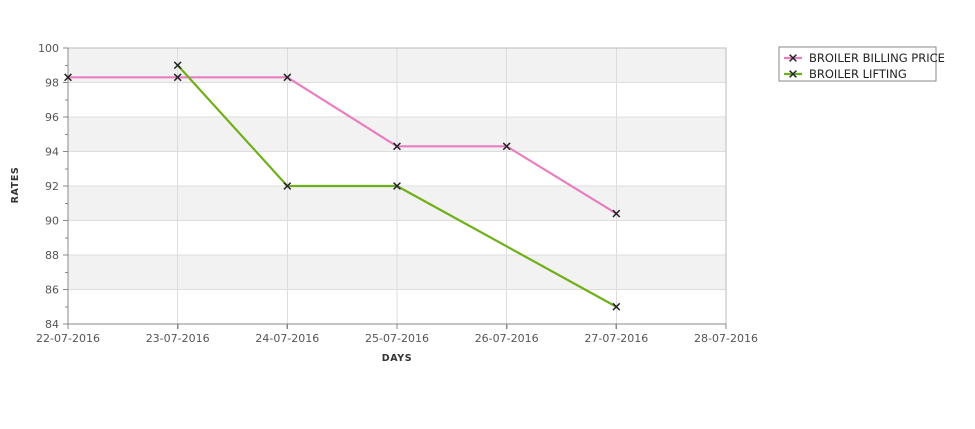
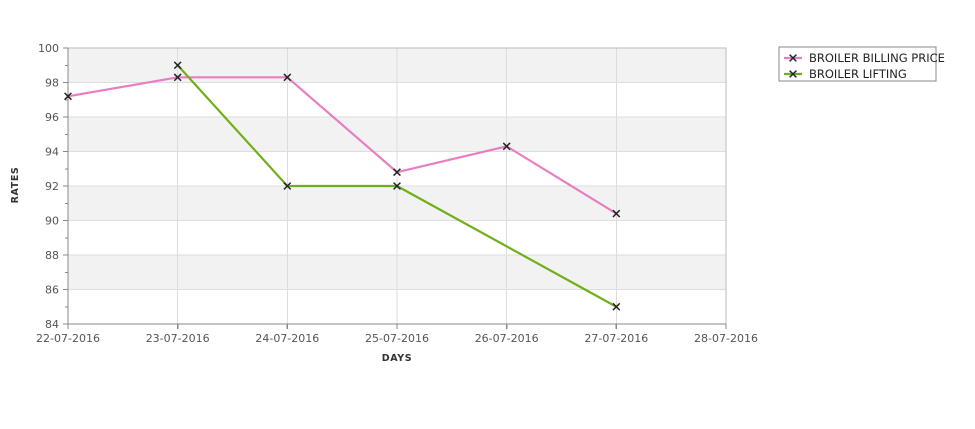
BROILER BILLING PRICE/22-07-2016: 98.3 -> 97.2
BROILER BILLING PRICE/25-07-2016: 94.3 -> 92.8
